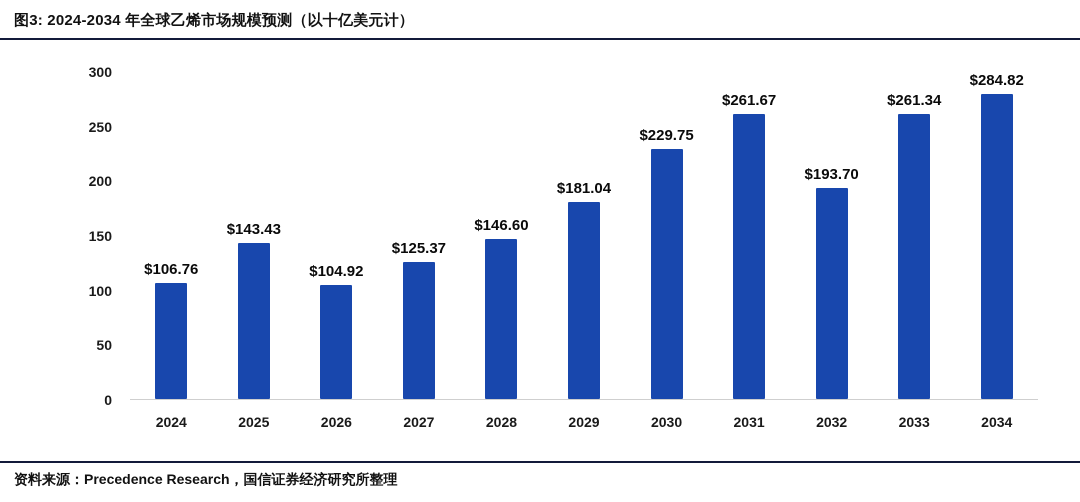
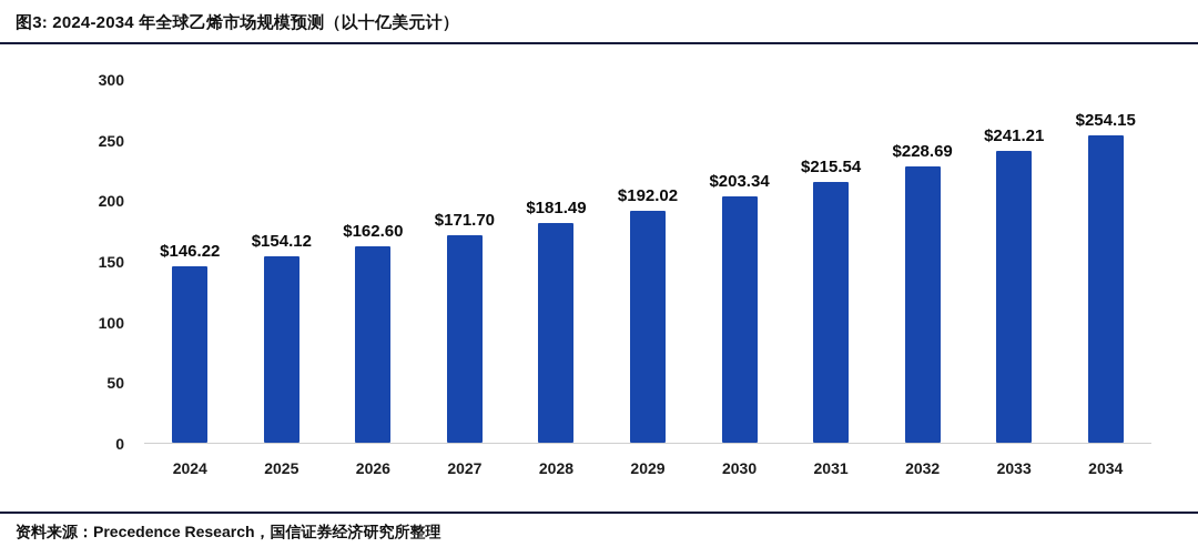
2024: $106.76 -> $146.22
2025: $143.43 -> $154.12
2026: $104.92 -> $162.60
2027: $125.37 -> $171.70
2028: $146.60 -> $181.49
2029: $181.04 -> $192.02
2030: $229.75 -> $203.34
2031: $261.67 -> $215.54
2032: $193.70 -> $228.69
2033: $261.34 -> $241.21
2034: $284.82 -> $254.15
